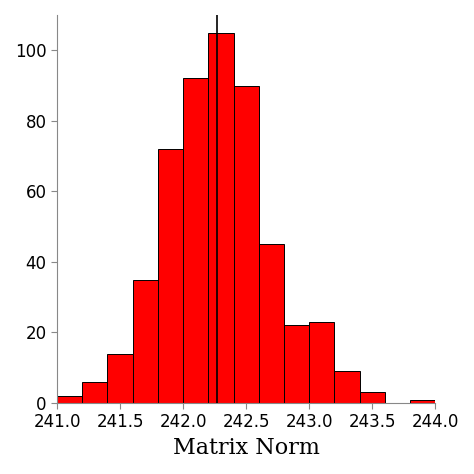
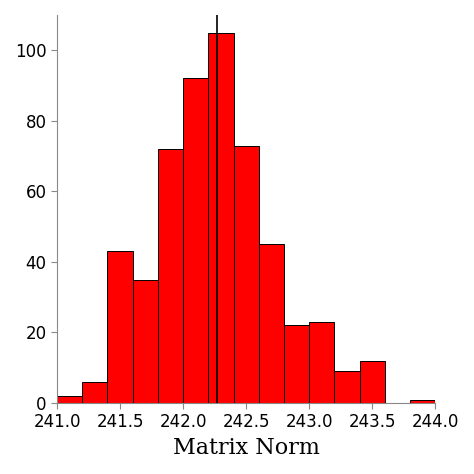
241.5: 14 -> 43
242.5: 90 -> 73
243.5: 3 -> 12
